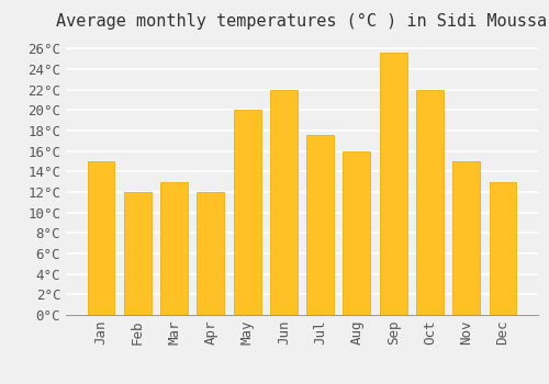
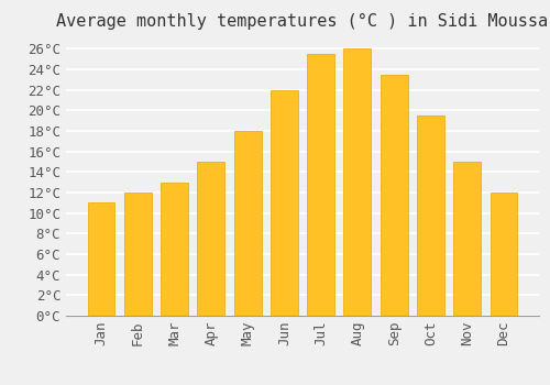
Jan: 15.0°C -> 11.0°C
Apr: 12.0°C -> 15.0°C
May: 20.0°C -> 18.0°C
Jul: 17.6°C -> 25.5°C
Aug: 16.0°C -> 26.0°C
Sep: 25.6°C -> 23.5°C
Oct: 22.0°C -> 19.5°C
Dec: 13.0°C -> 12.0°C
